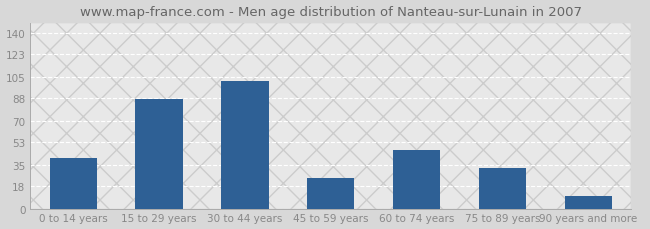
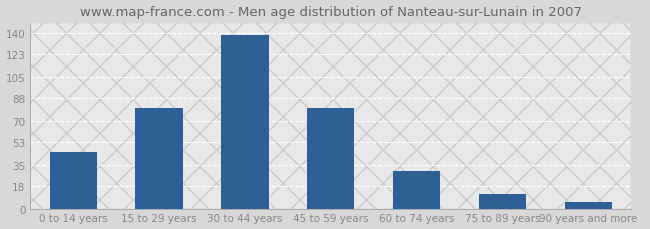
0 to 14 years: 40 -> 45
15 to 29 years: 87 -> 80
30 to 44 years: 102 -> 138
45 to 59 years: 24 -> 80
60 to 74 years: 47 -> 30
75 to 89 years: 32 -> 12
90 years and more: 10 -> 5
